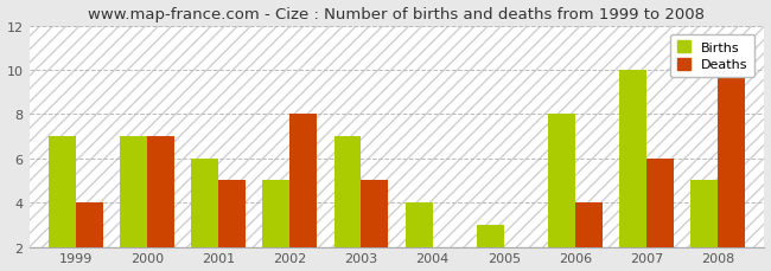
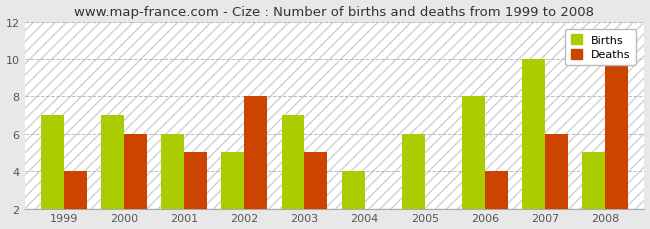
Deaths/2000: 7 -> 6
Births/2005: 3 -> 6
